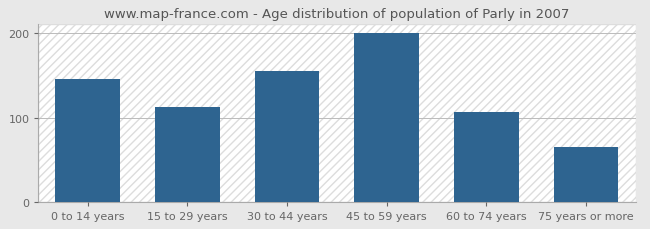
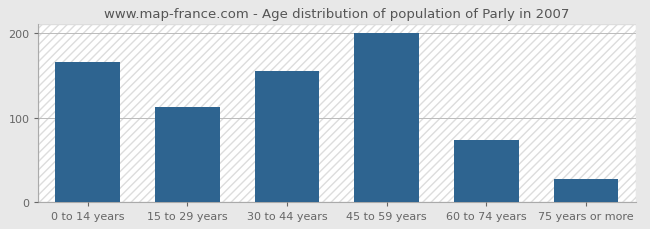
0 to 14 years: 145 -> 166
60 to 74 years: 107 -> 74
75 years or more: 65 -> 28
